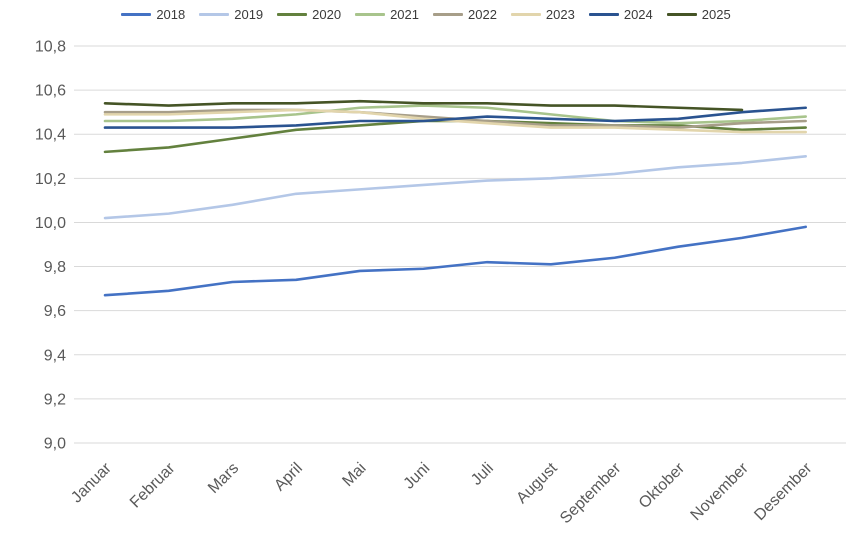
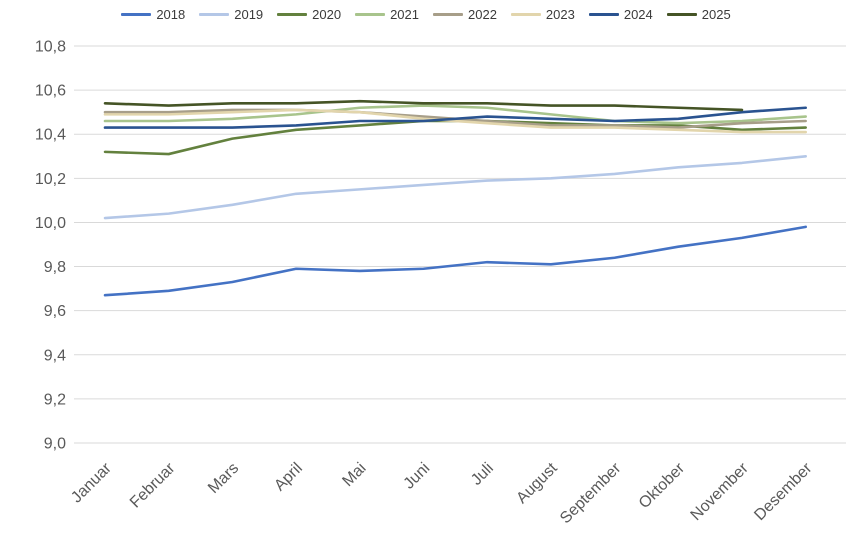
2020/Februar: 10,34 -> 10,31
2018/April: 9,74 -> 9,79
